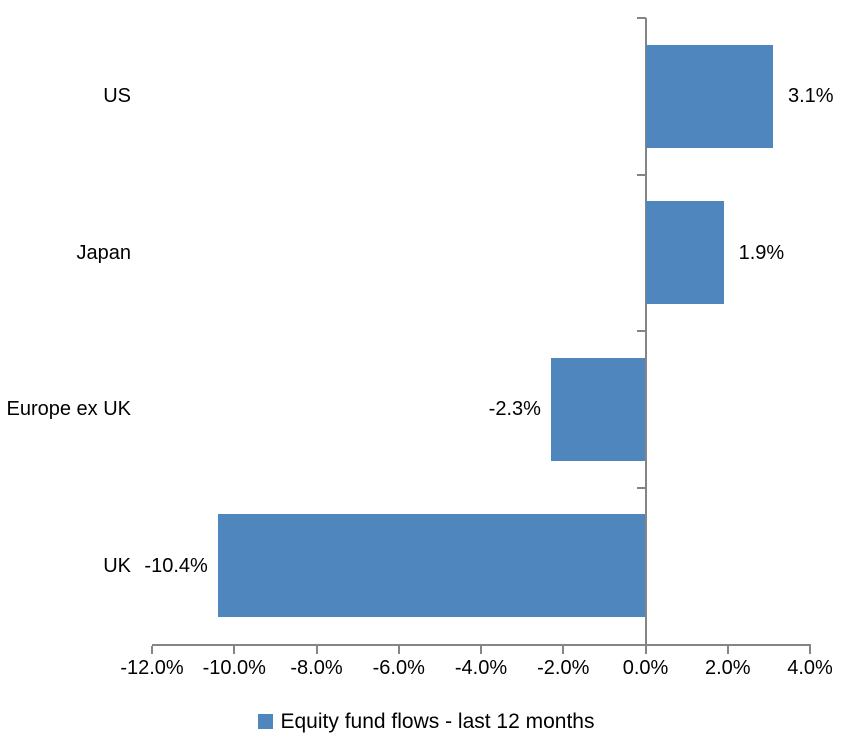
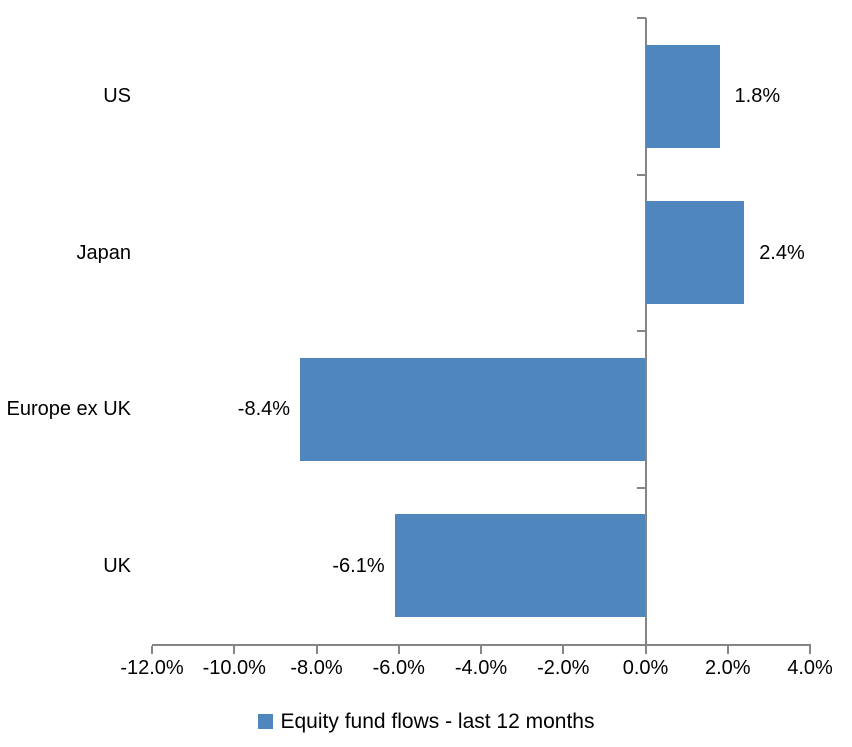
US: 3.1% -> 1.8%
Japan: 1.9% -> 2.4%
Europe ex UK: -2.3% -> -8.4%
UK: -10.4% -> -6.1%
